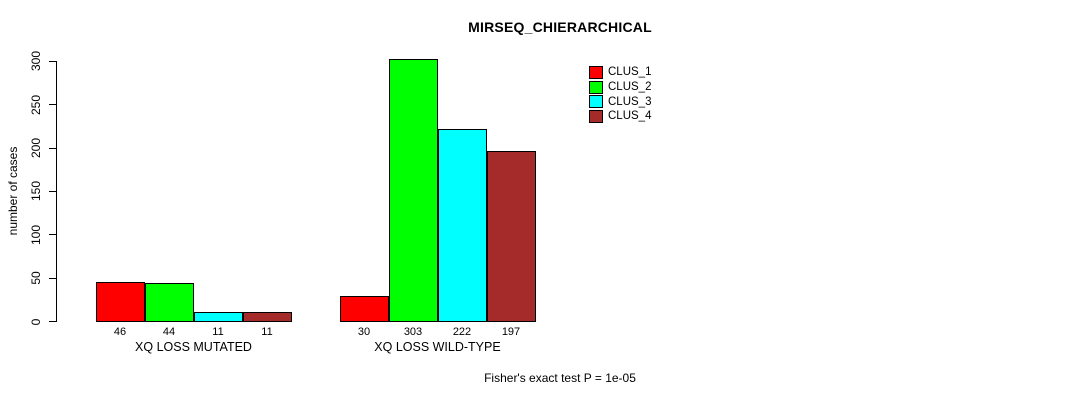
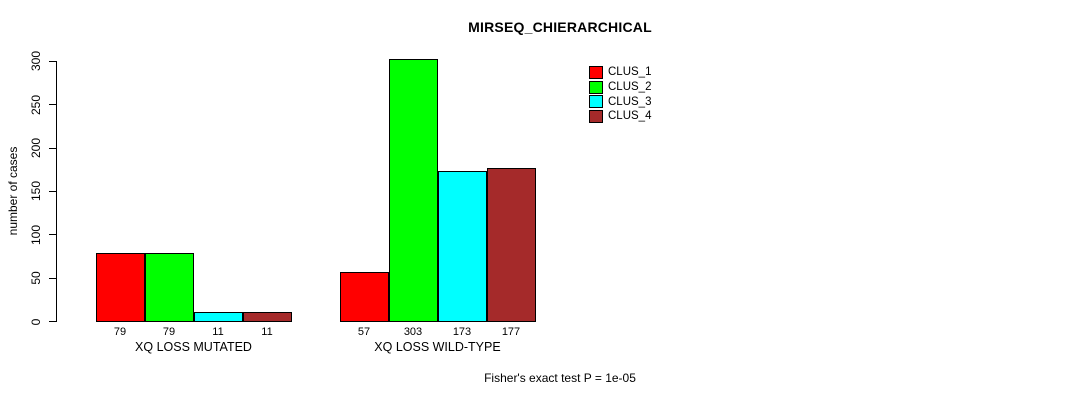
CLUS_1/XQ LOSS MUTATED: 46 -> 79
CLUS_2/XQ LOSS MUTATED: 44 -> 79
CLUS_1/XQ LOSS WILD-TYPE: 30 -> 57
CLUS_3/XQ LOSS WILD-TYPE: 222 -> 173
CLUS_4/XQ LOSS WILD-TYPE: 197 -> 177
